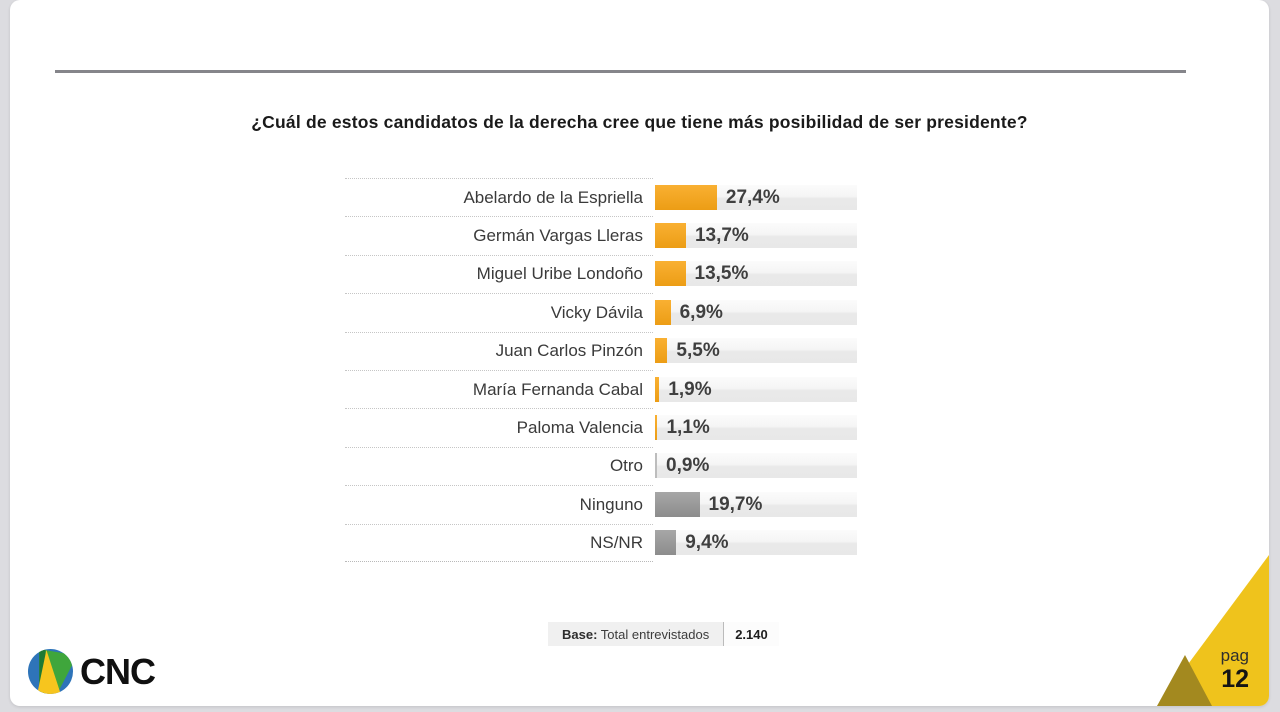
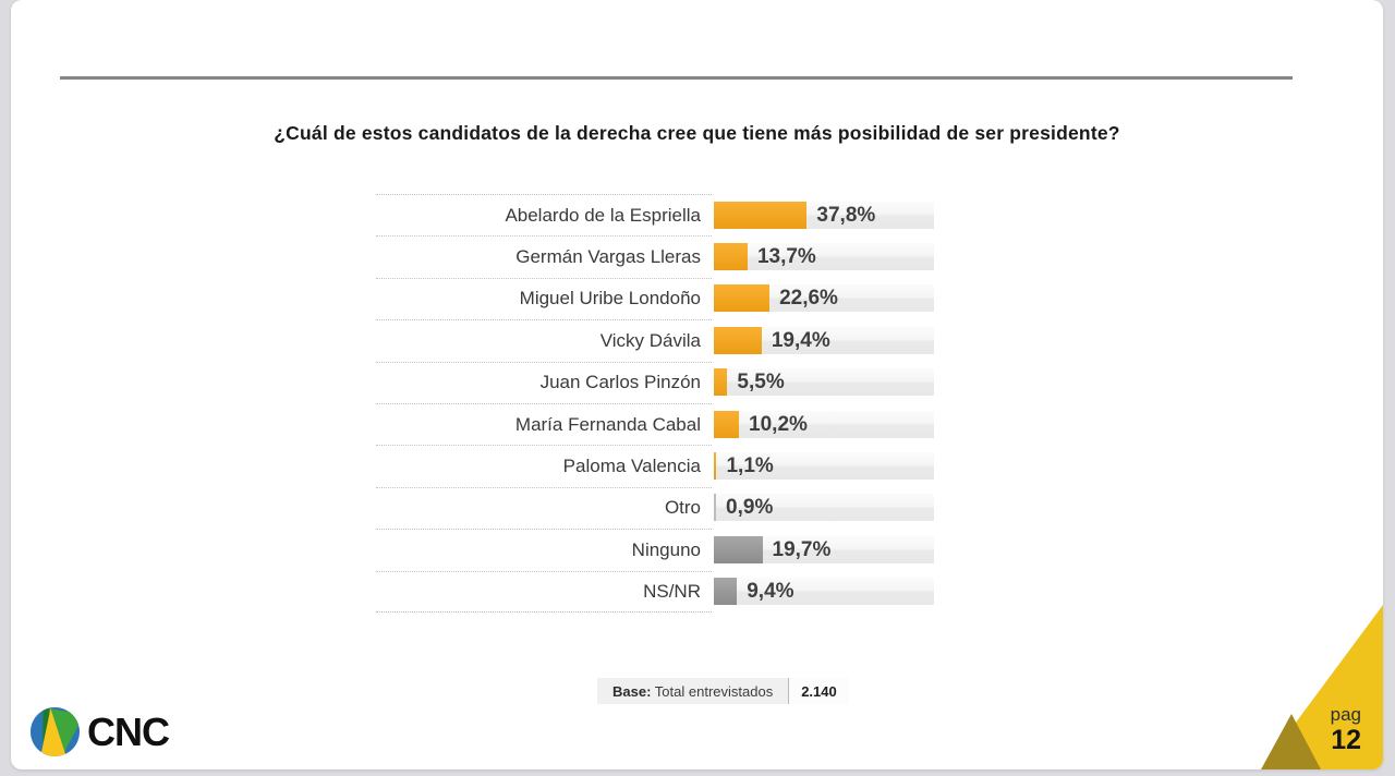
Abelardo de la Espriella: 27,4% -> 37,8%
Miguel Uribe Londoño: 13,5% -> 22,6%
Vicky Dávila: 6,9% -> 19,4%
María Fernanda Cabal: 1,9% -> 10,2%
